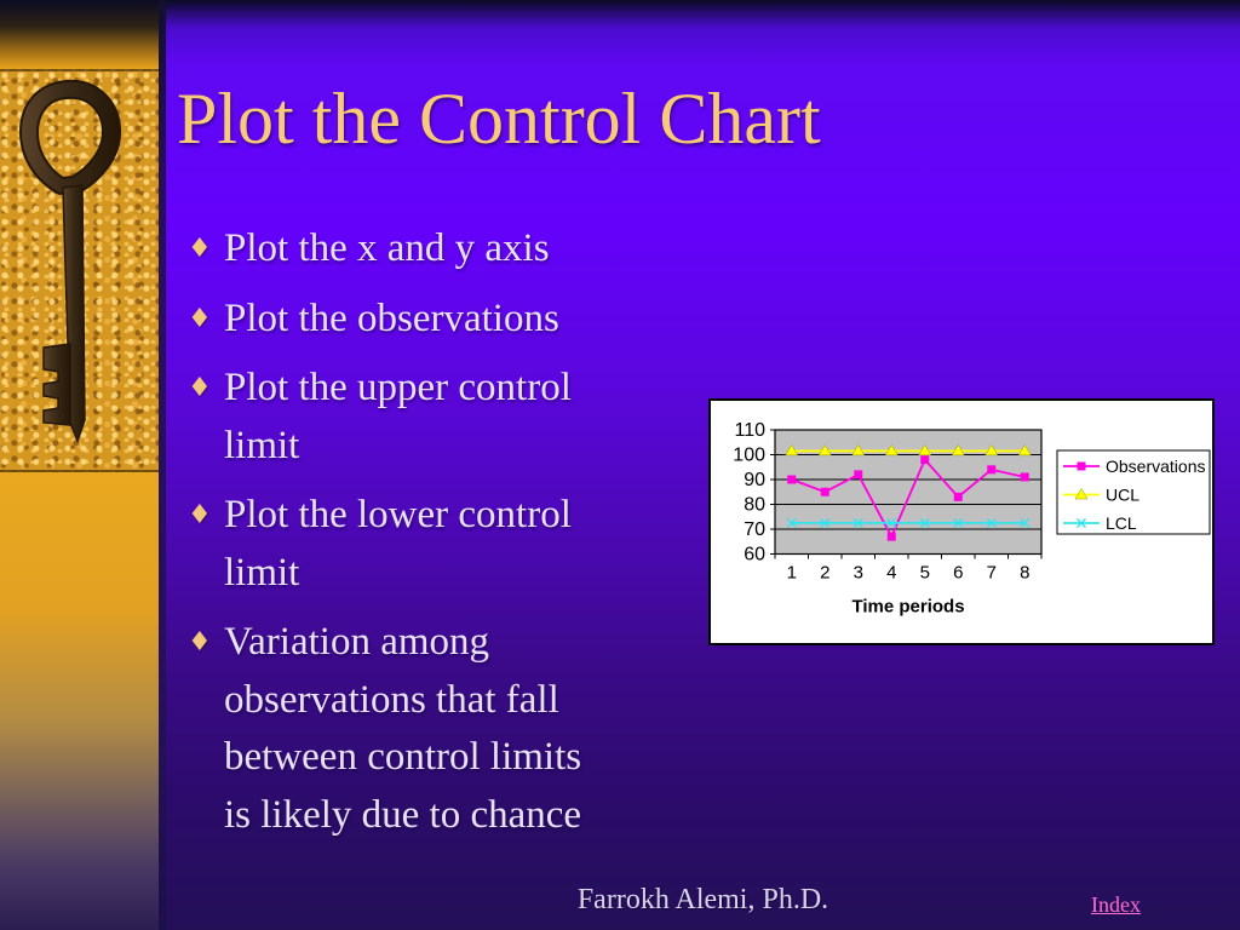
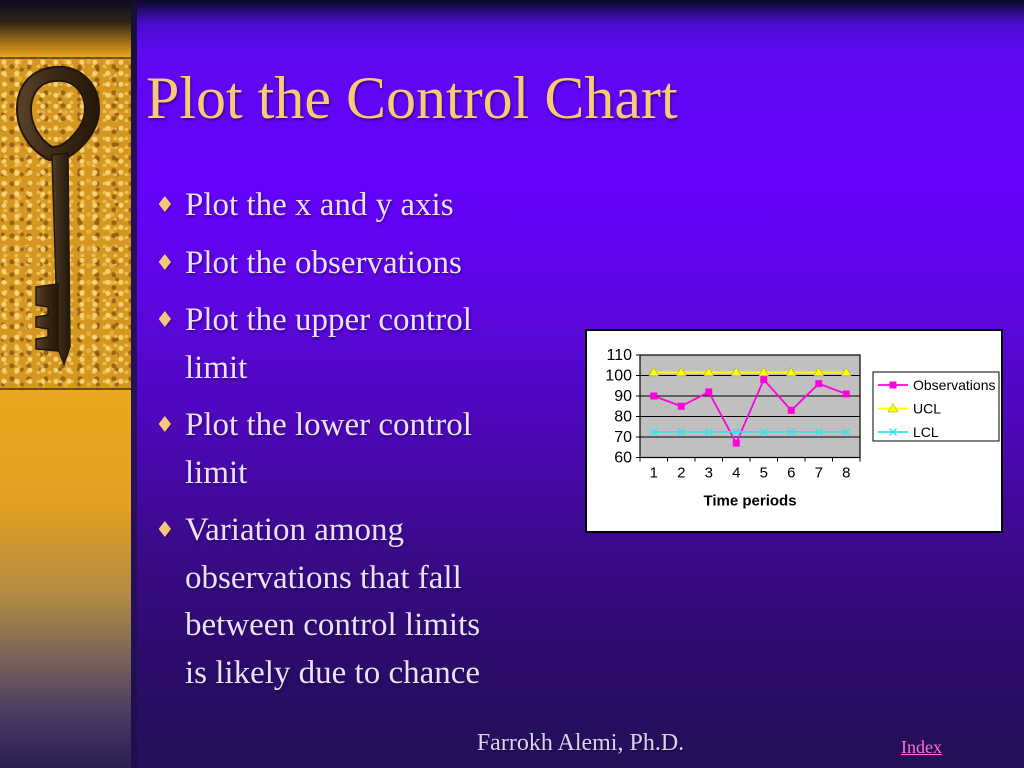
Observations/7: 94 -> 96
